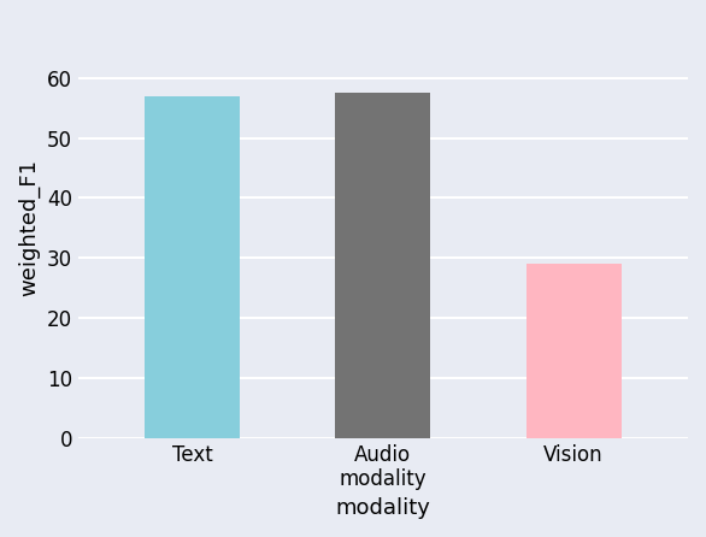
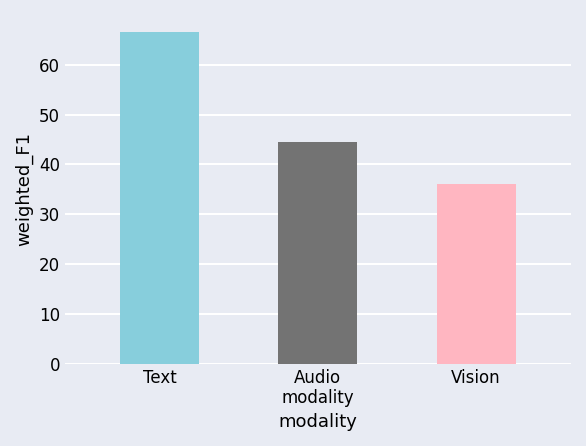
Text: 57.0 -> 66.5
Audio modality: 57.5 -> 44.5
Vision: 29.0 -> 36.0
